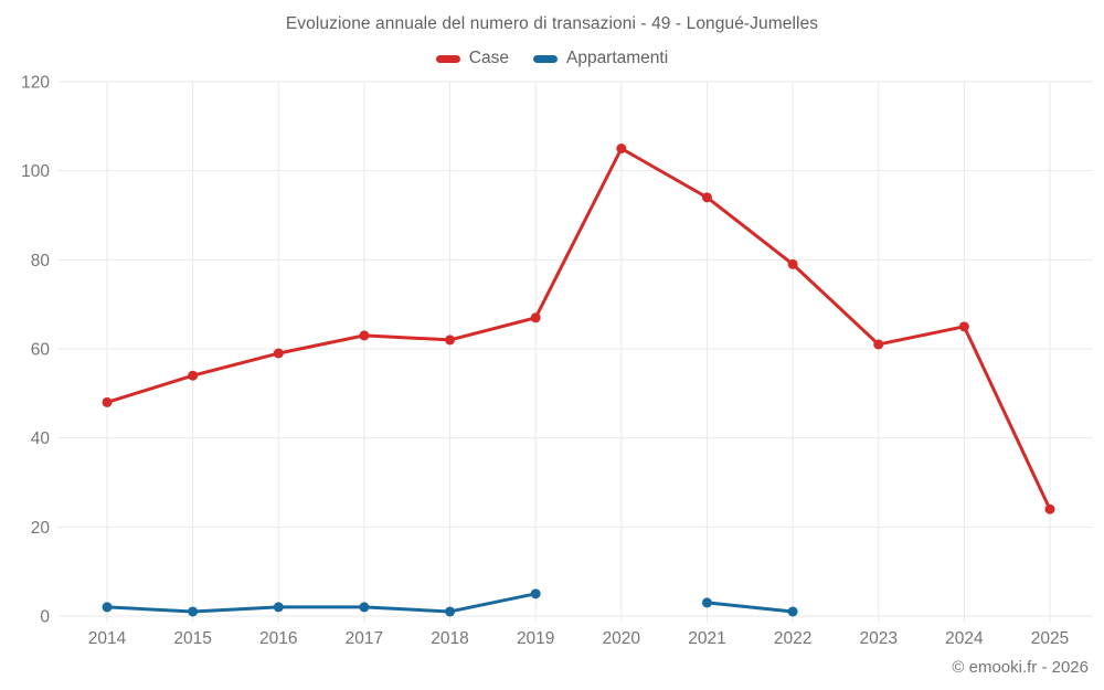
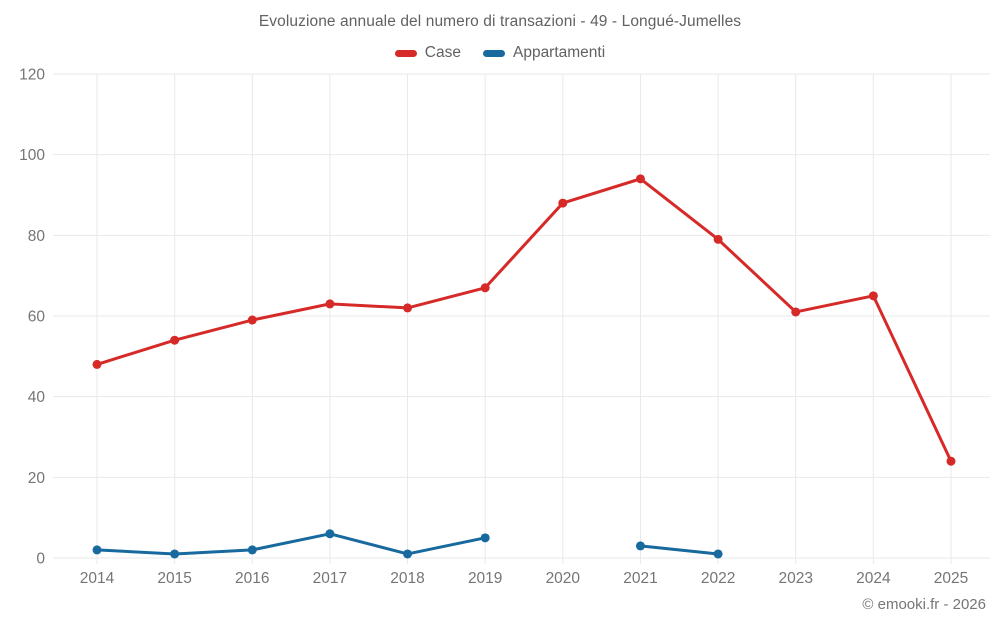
Appartamenti/2017: 2 -> 6
Case/2020: 105 -> 88
